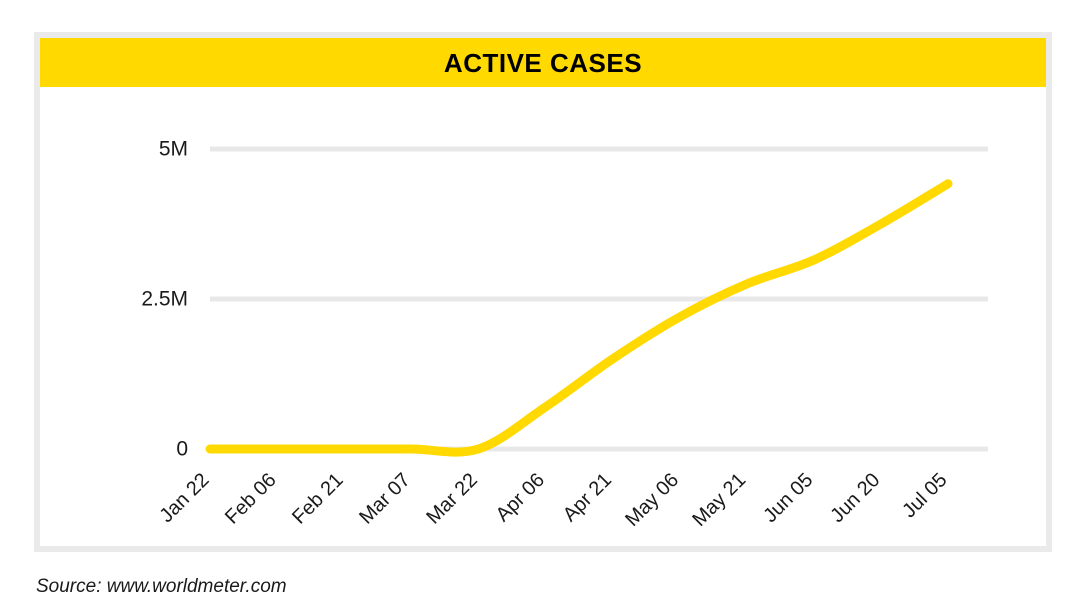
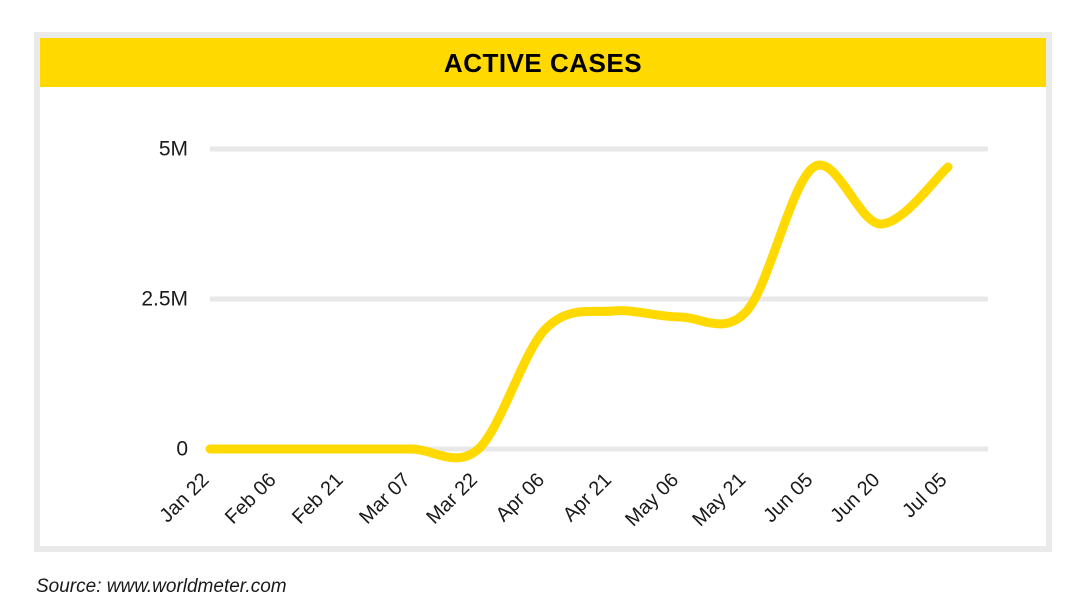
Apr 06: 0.7M -> 2.0M
Apr 21: 1.5M -> 2.3M
May 21: 2.8M -> 2.3M
Jun 05: 3.2M -> 4.7M
Jul 05: 4.4M -> 4.7M
